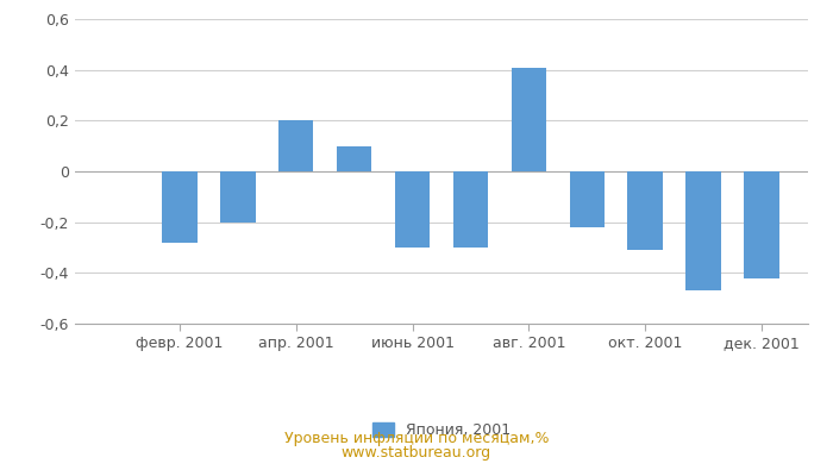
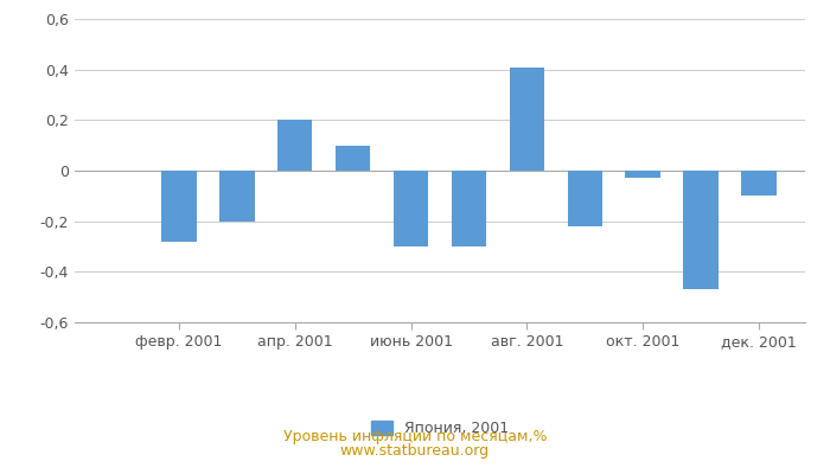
окт. 2001: -0,31 -> -0,03
дек. 2001: -0,42 -> -0,10
